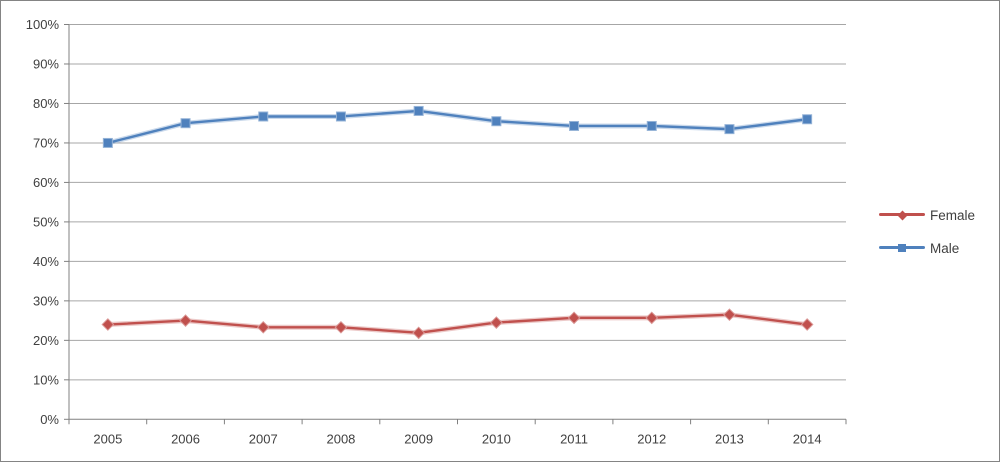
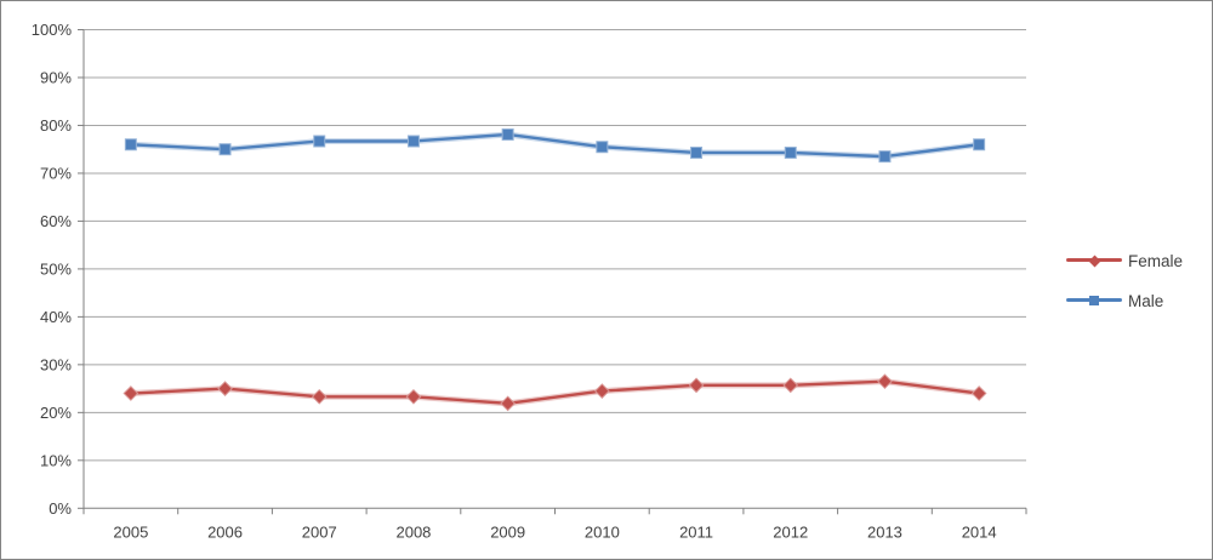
Male/2005: 70% -> 76%
